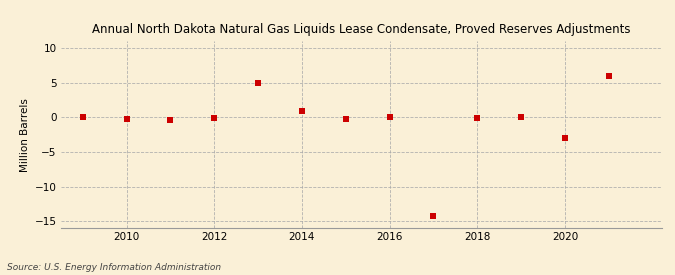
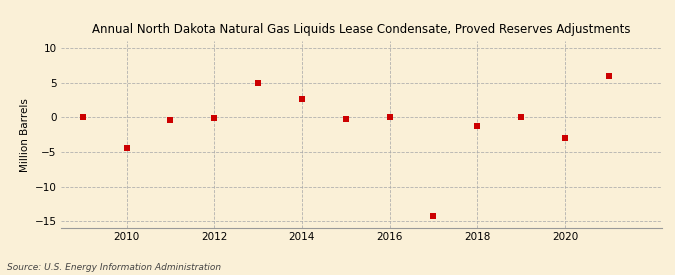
2010: -0.2 -> -4.4
2014: 1.0 -> 2.6
2018: -0.1 -> -1.2
